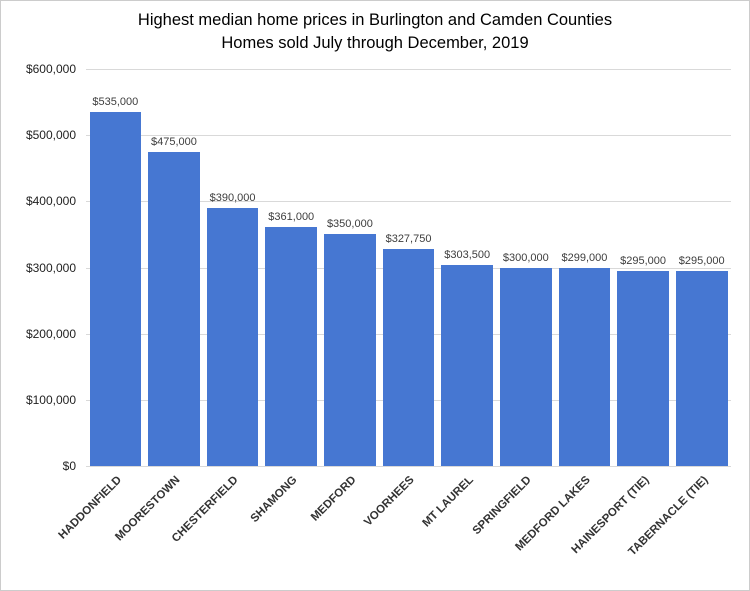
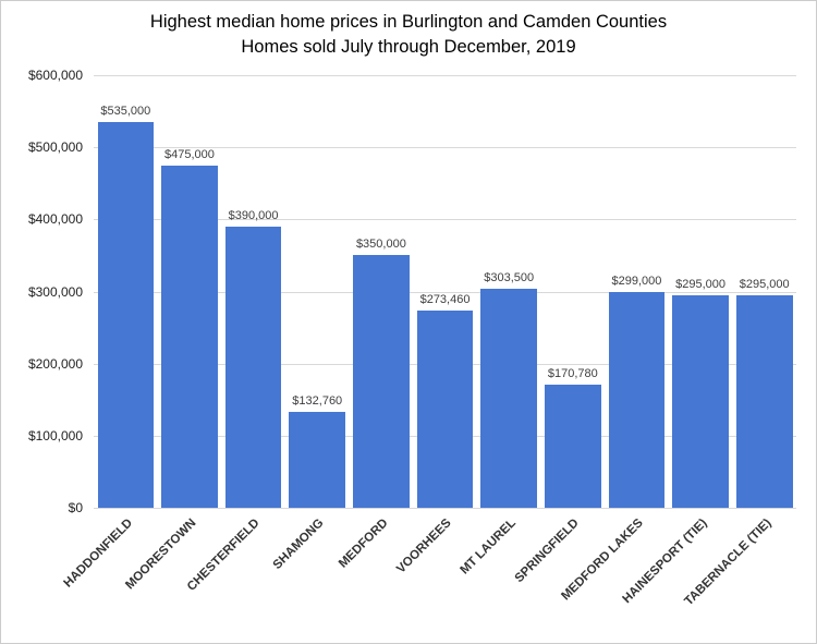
SHAMONG: $361,000 -> $132,760
VOORHEES: $327,750 -> $273,460
SPRINGFIELD: $300,000 -> $170,780
